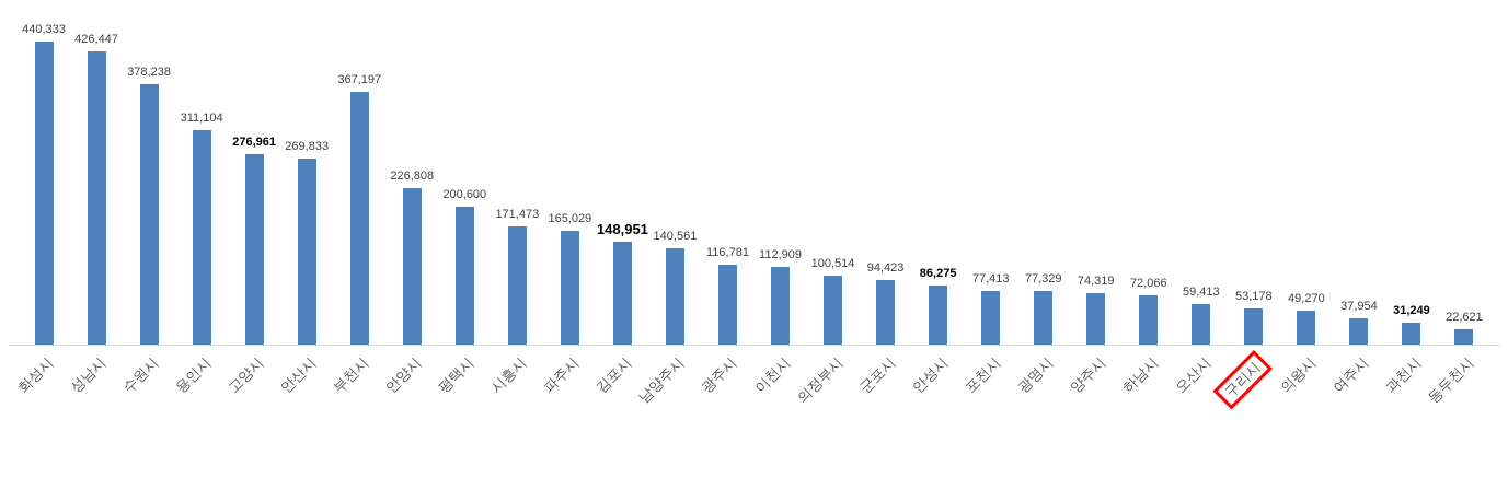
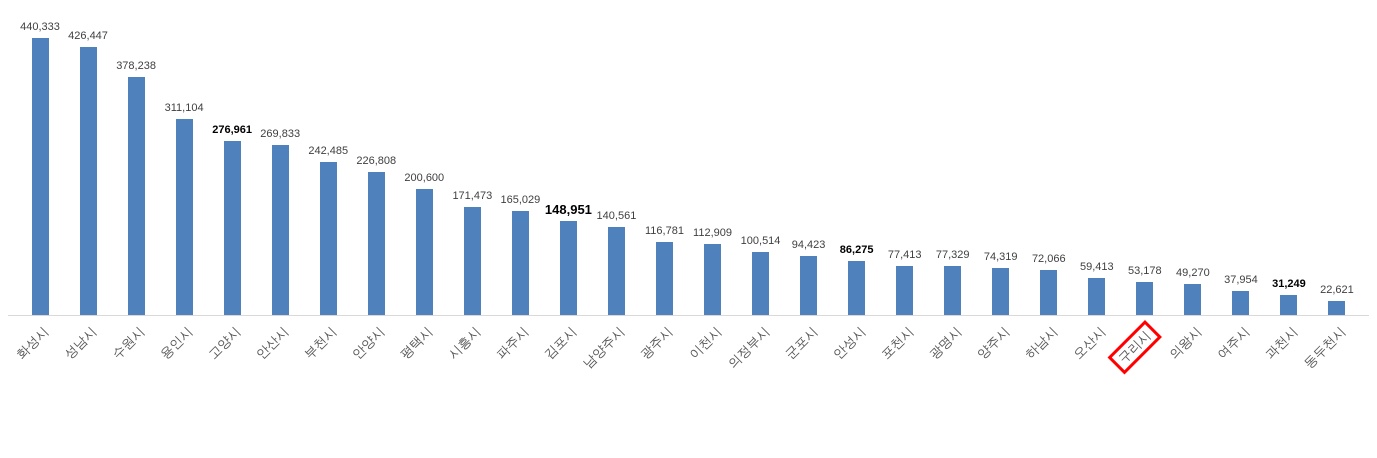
부천시: 367,197 -> 242,485
